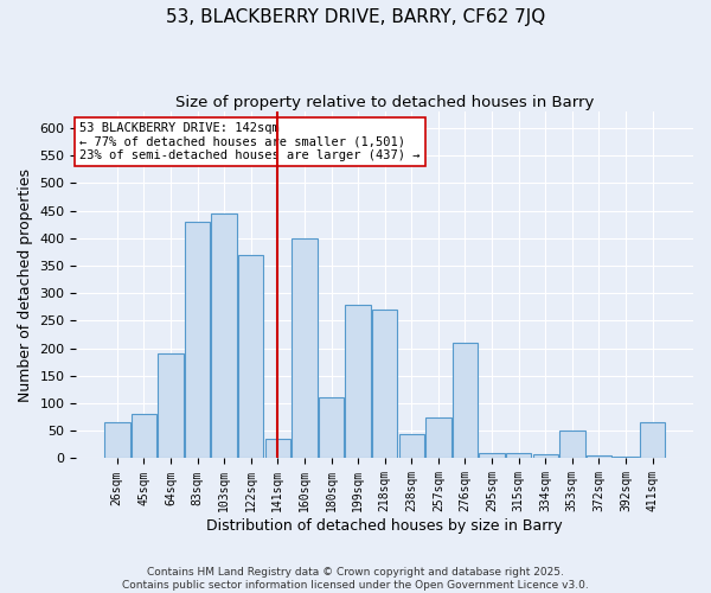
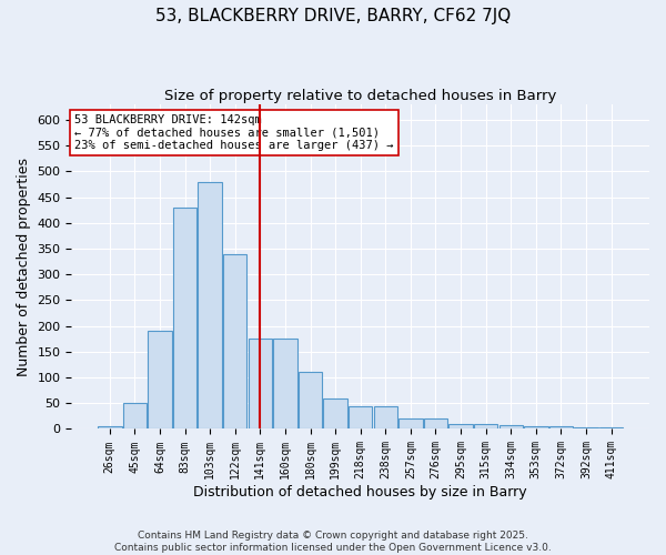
26sqm: 65 -> 5
45sqm: 80 -> 50
103sqm: 445 -> 480
122sqm: 370 -> 340
141sqm: 35 -> 175
160sqm: 400 -> 175
199sqm: 280 -> 60
218sqm: 270 -> 45
257sqm: 75 -> 20
276sqm: 210 -> 20
353sqm: 50 -> 5
411sqm: 65 -> 3
